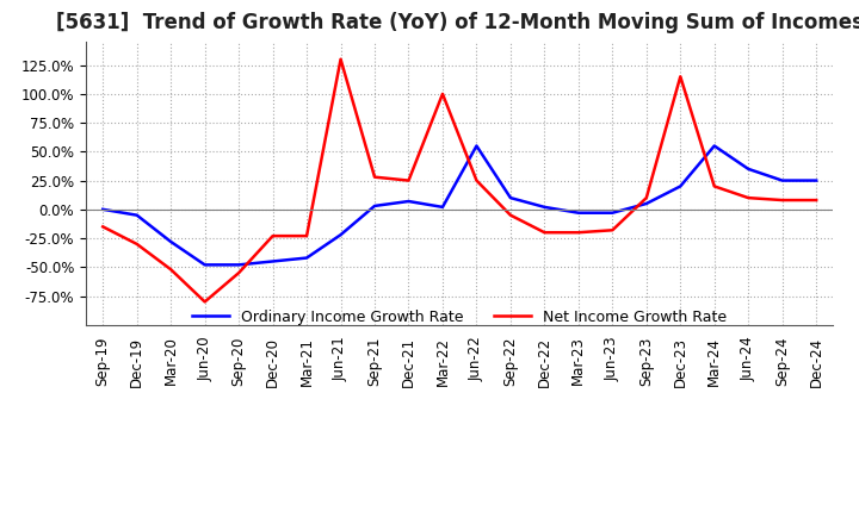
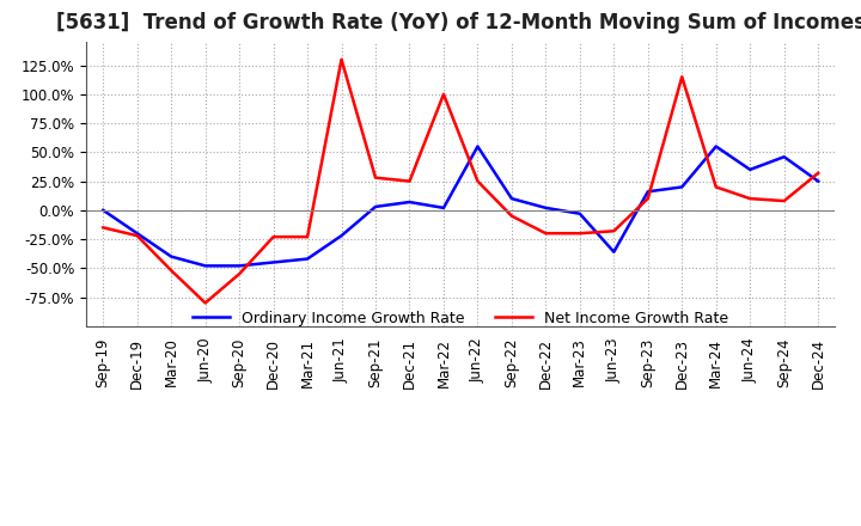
Ordinary Income Growth Rate/Dec-19: -5% -> -20%
Net Income Growth Rate/Dec-19: -30% -> -22%
Ordinary Income Growth Rate/Mar-20: -28% -> -40%
Ordinary Income Growth Rate/Jun-23: -3% -> -36%
Ordinary Income Growth Rate/Sep-23: 5% -> 16%
Ordinary Income Growth Rate/Sep-24: 25% -> 46%
Net Income Growth Rate/Dec-24: 8% -> 32%
